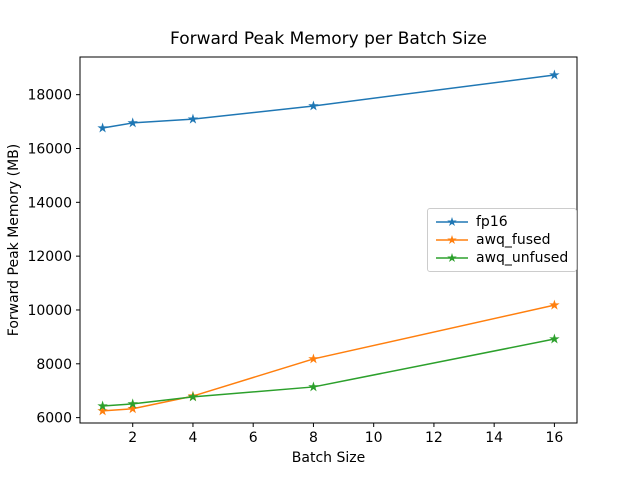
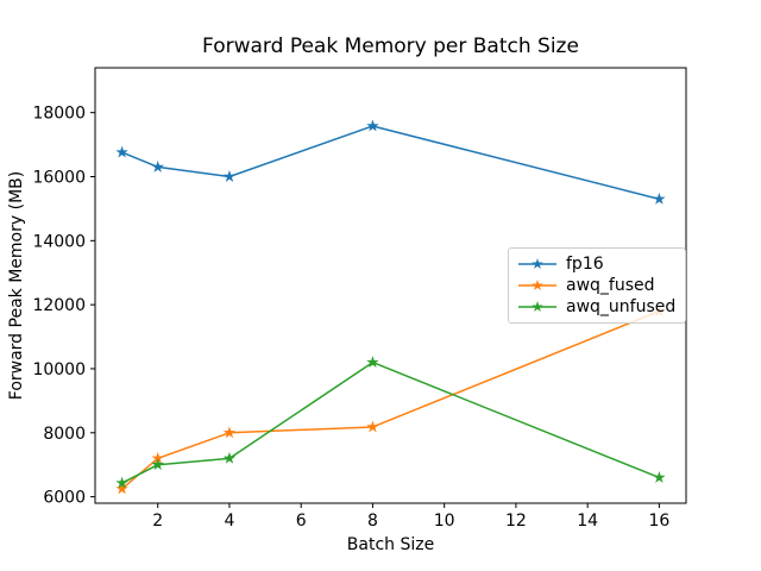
fp16/2: 17000 -> 16300
awq_fused/2: 6300 -> 7200
awq_unfused/2: 6500 -> 7000
fp16/4: 17100 -> 16000
awq_fused/4: 6800 -> 8000
awq_unfused/4: 6800 -> 7200
awq_unfused/8: 7100 -> 10200
fp16/16: 18700 -> 15300
awq_fused/16: 10200 -> 11800
awq_unfused/16: 8900 -> 6600
